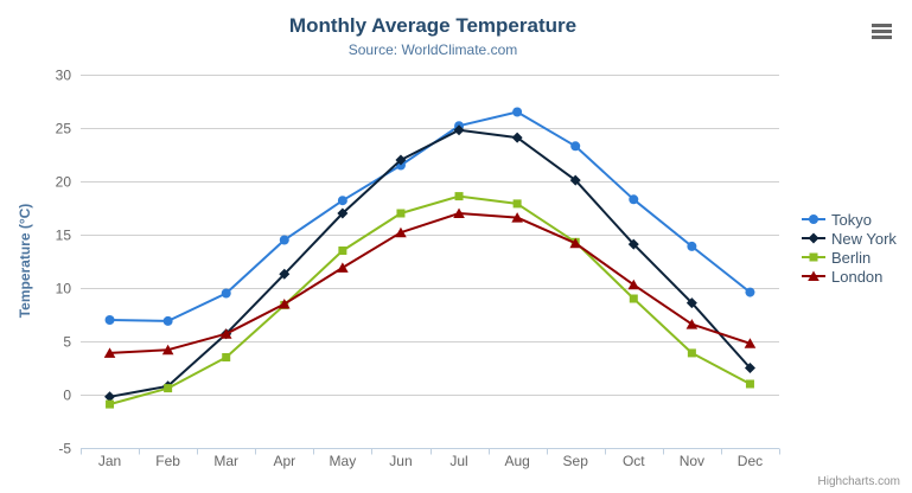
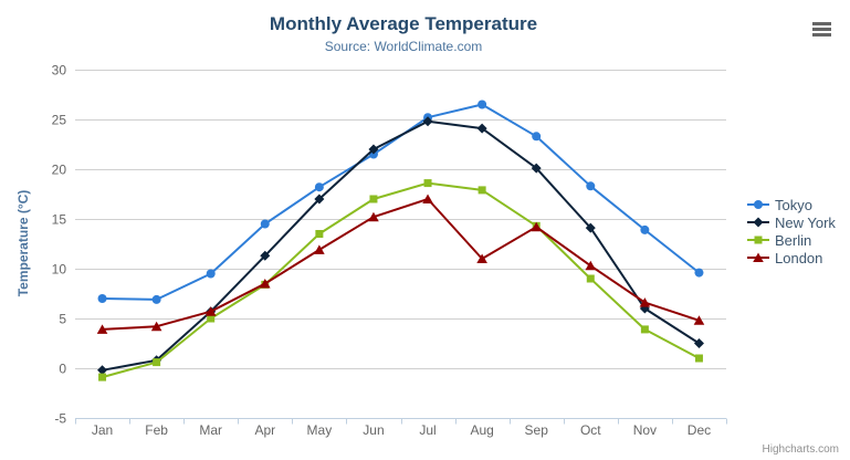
Berlin/Mar: 4 -> 5
London/Aug: 17 -> 11
New York/Nov: 9 -> 6
